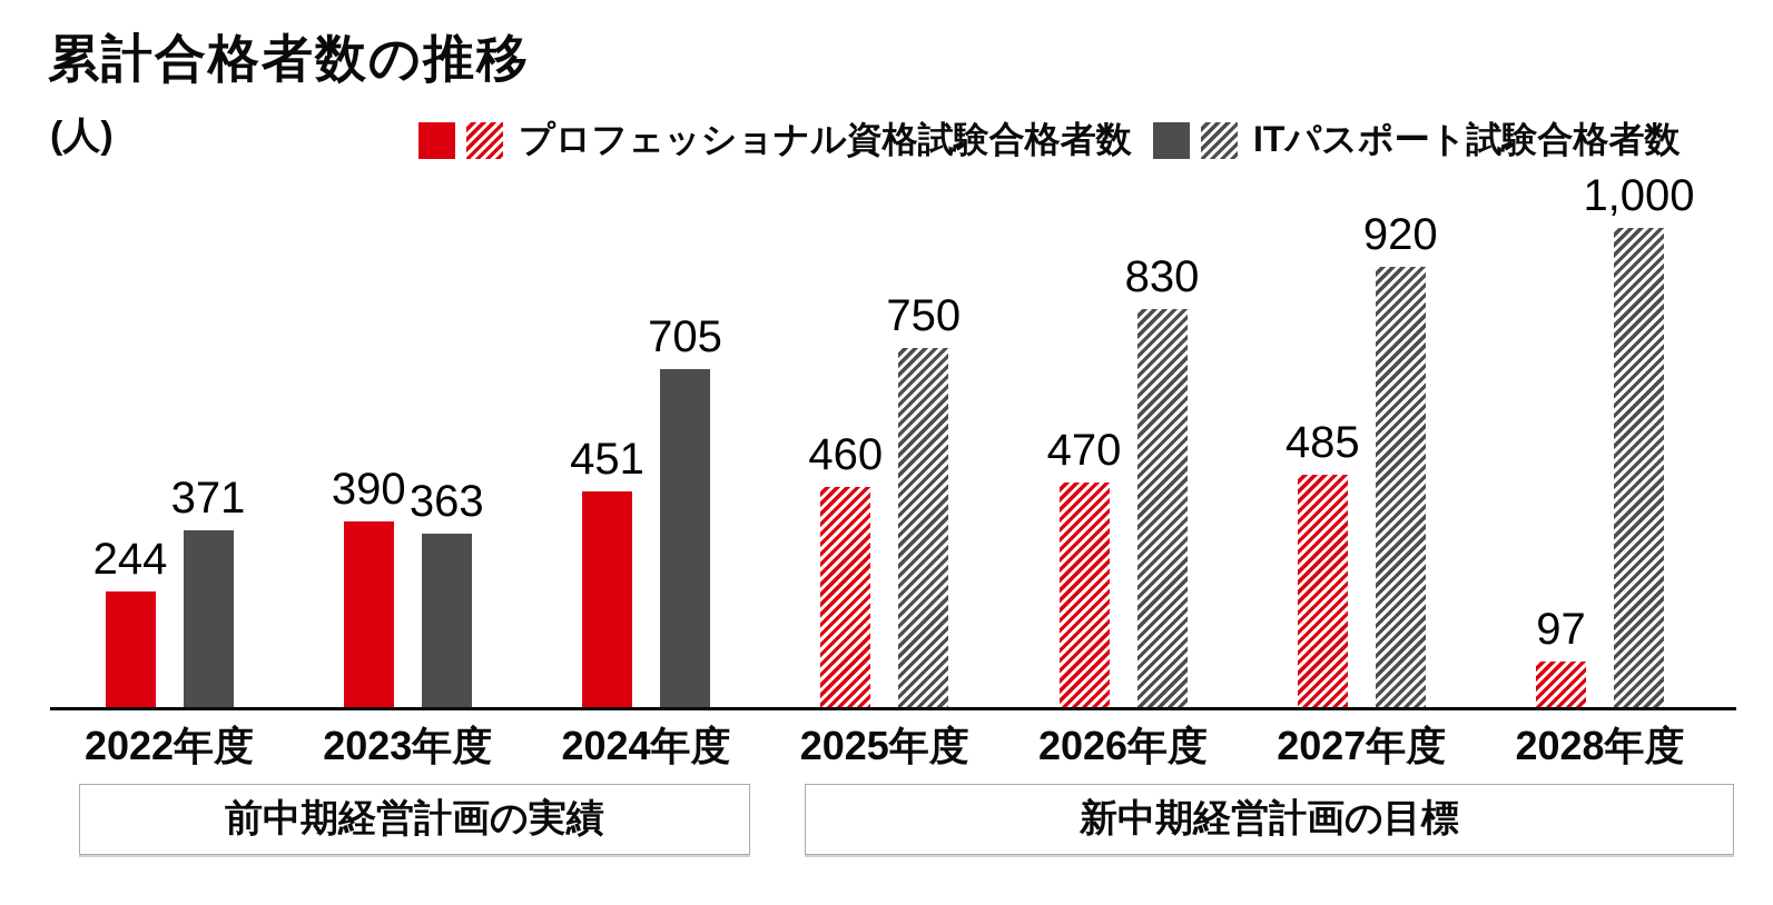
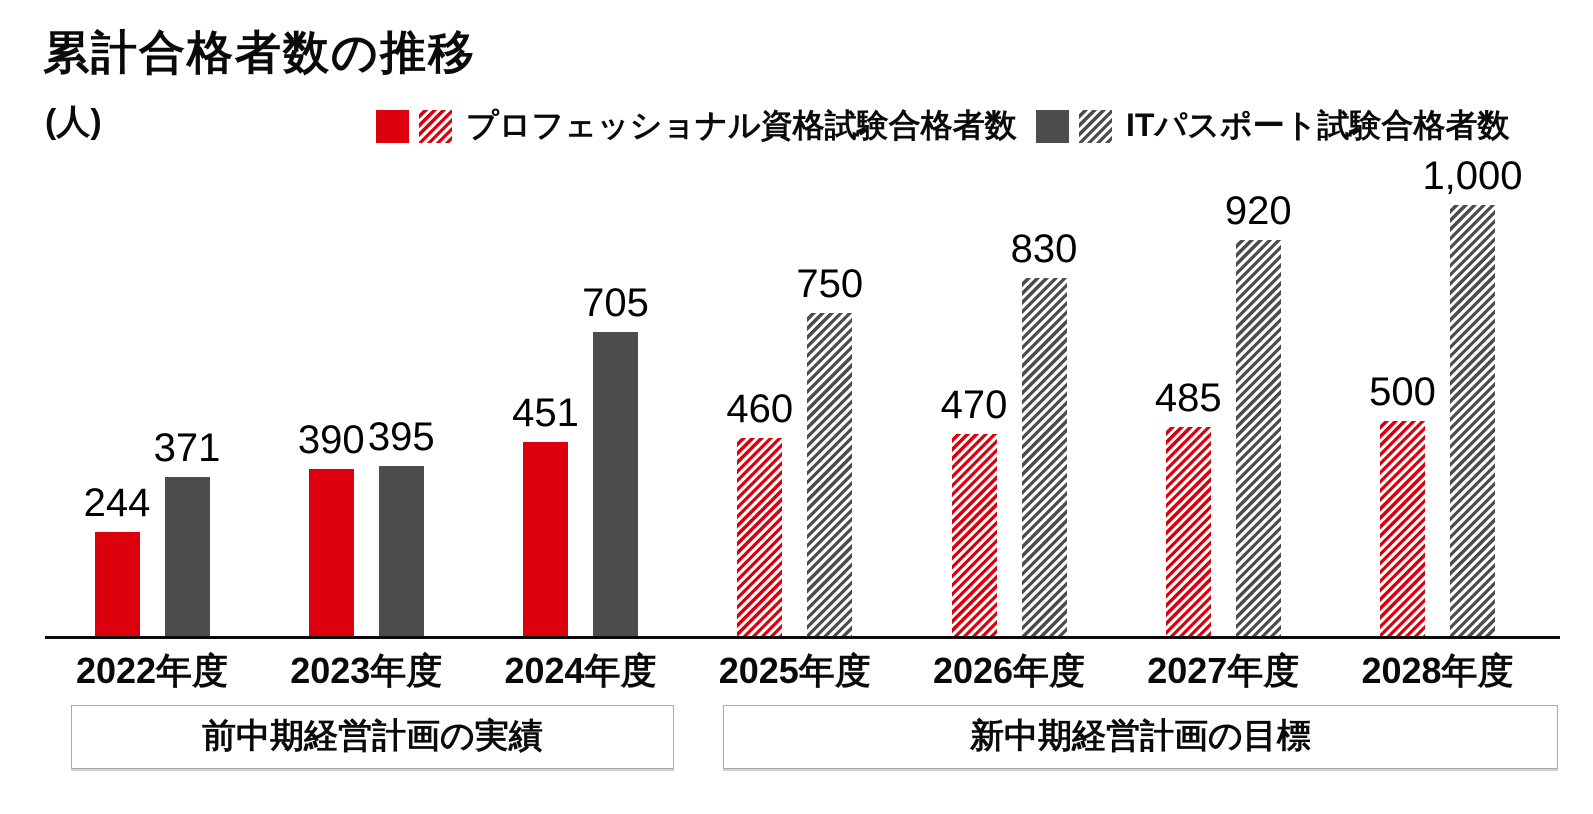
ITパスポート試験合格者数/2023年度: 363 -> 395
プロフェッショナル資格試験合格者数/2028年度: 97 -> 500
